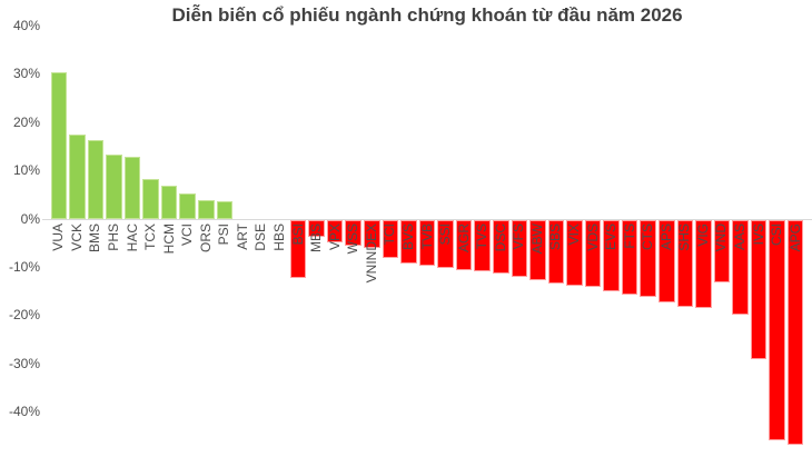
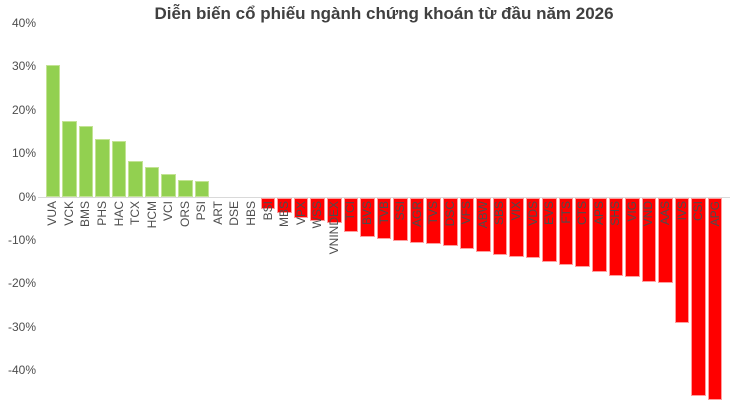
BSI: -12% -> -3%
VND: -13% -> -19%
